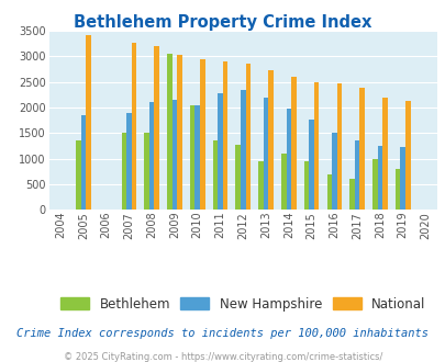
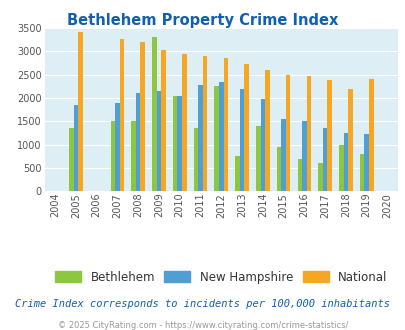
Bethlehem/2009: 3060 -> 3300
Bethlehem/2012: 1270 -> 2250
Bethlehem/2013: 960 -> 750
Bethlehem/2014: 1100 -> 1400
New Hampshire/2015: 1760 -> 1550
National/2019: 2140 -> 2400
